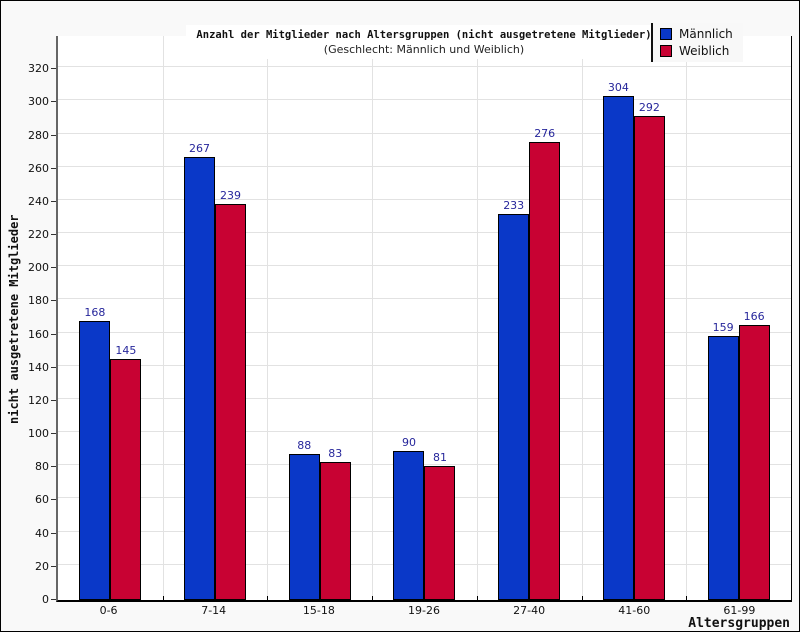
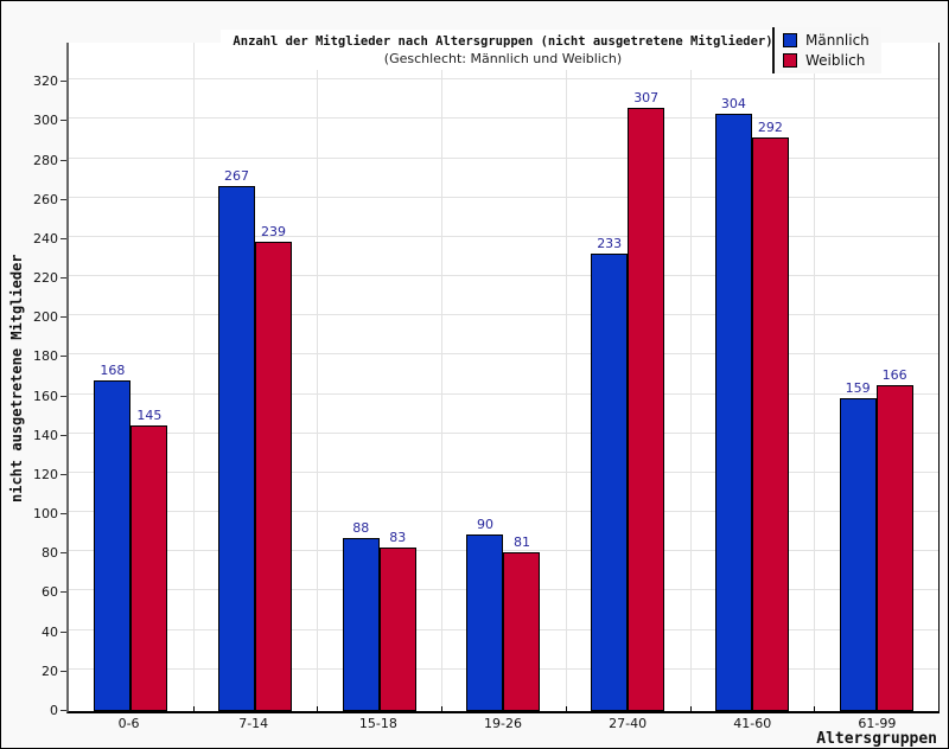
Weiblich/27-40: 276 -> 307
